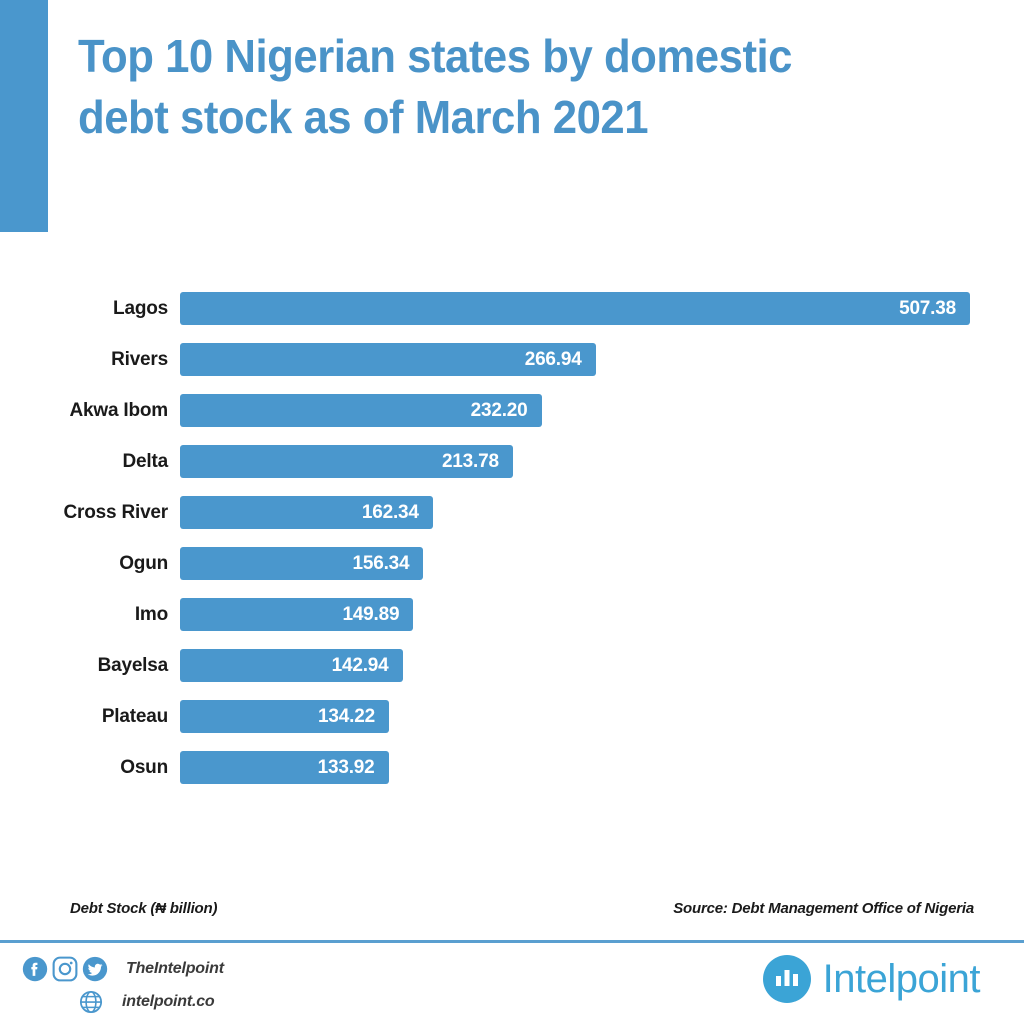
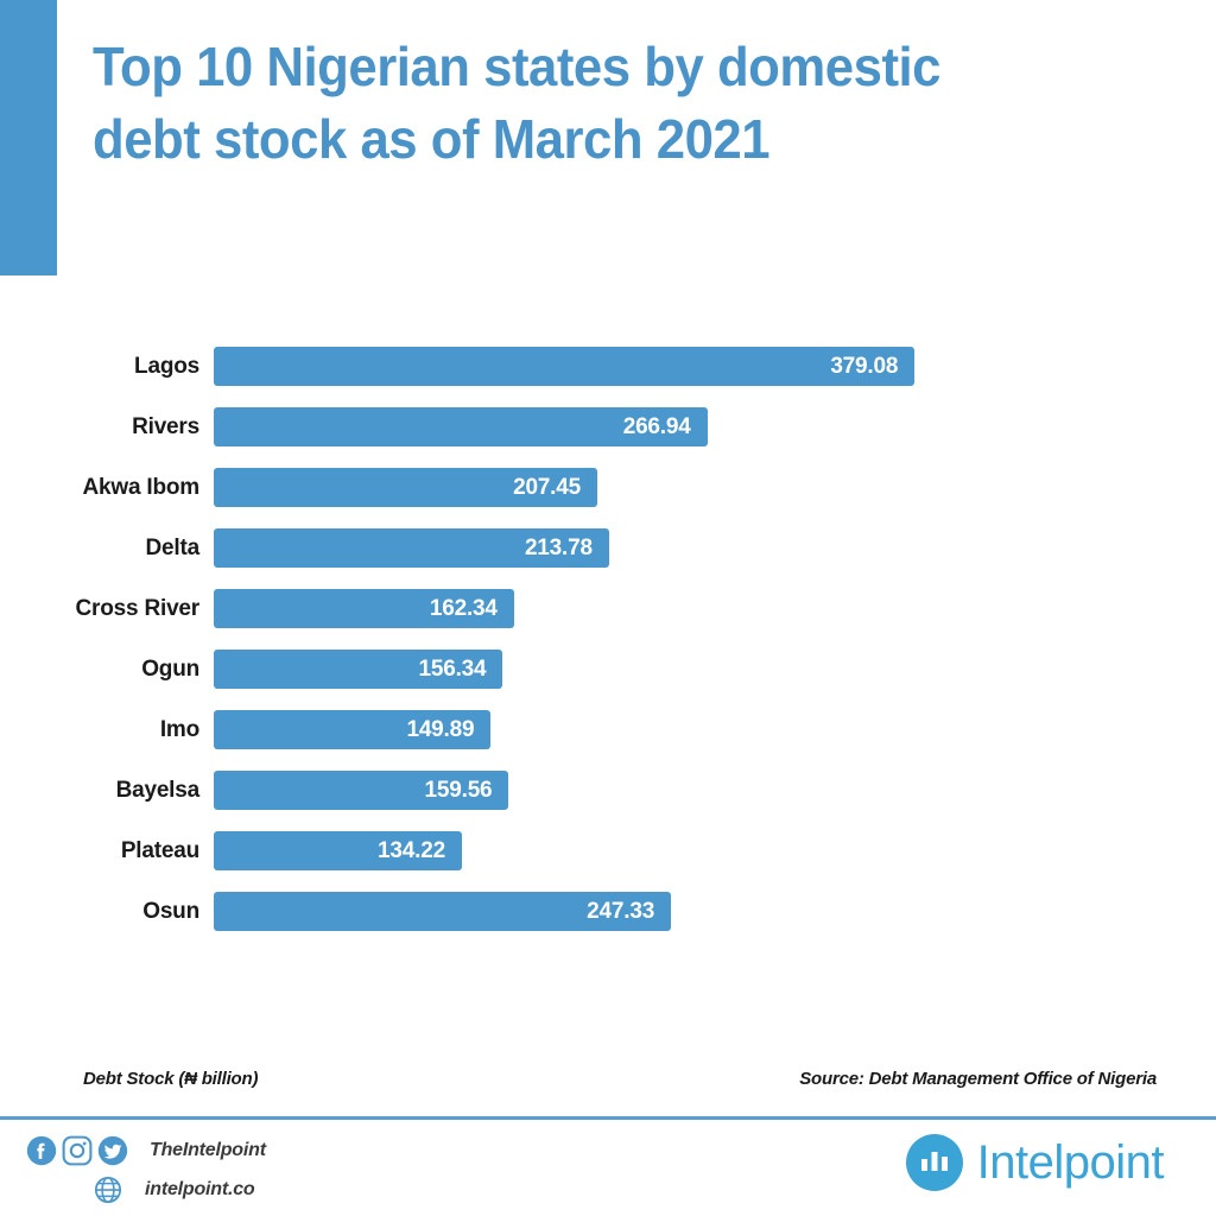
Lagos: 507.38 -> 379.08
Akwa Ibom: 232.20 -> 207.45
Bayelsa: 142.94 -> 159.56
Osun: 133.92 -> 247.33
